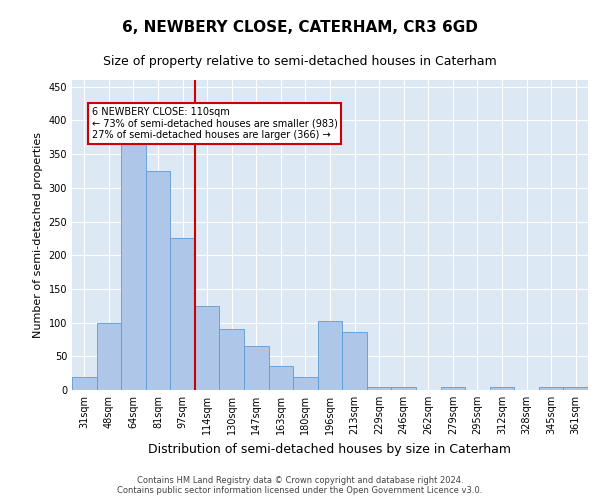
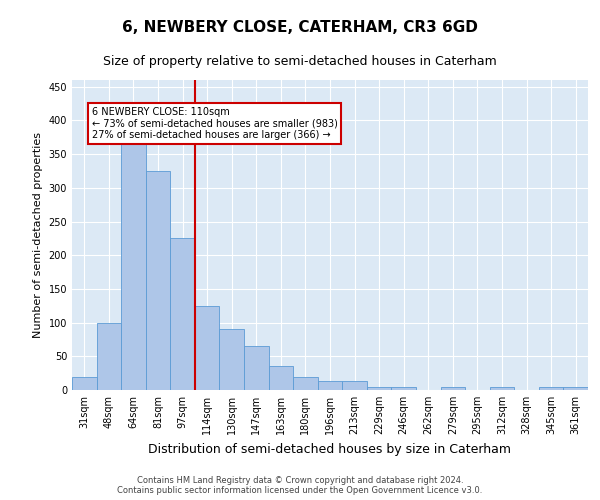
196sqm: 102 -> 13
213sqm: 86 -> 13
